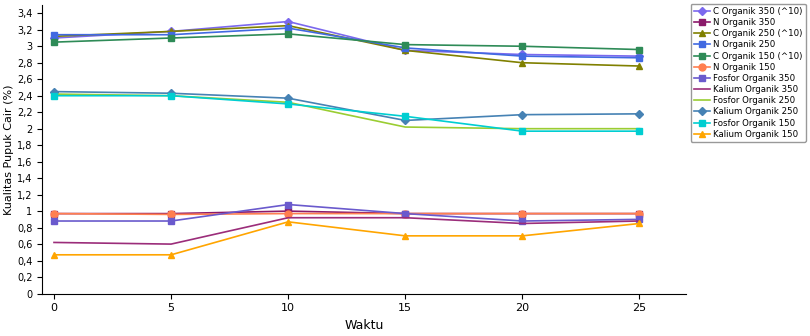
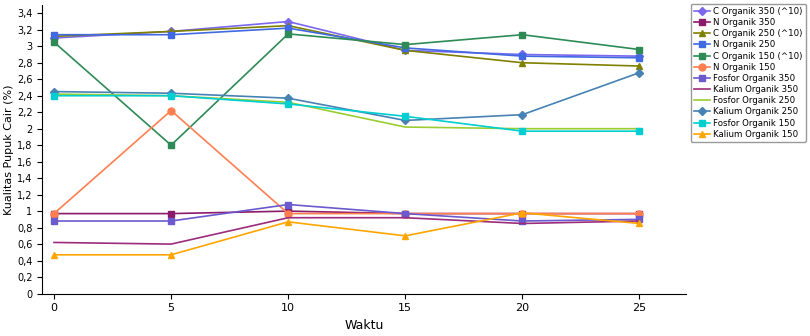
C Organik 150 (^10)/5: 3,10 -> 1,80
N Organik 150/5: 0,96 -> 2,22
C Organik 150 (^10)/20: 3,00 -> 3,14
Kalium Organik 150/20: 0,70 -> 0,98
Kalium Organik 250/25: 2,18 -> 2,68
